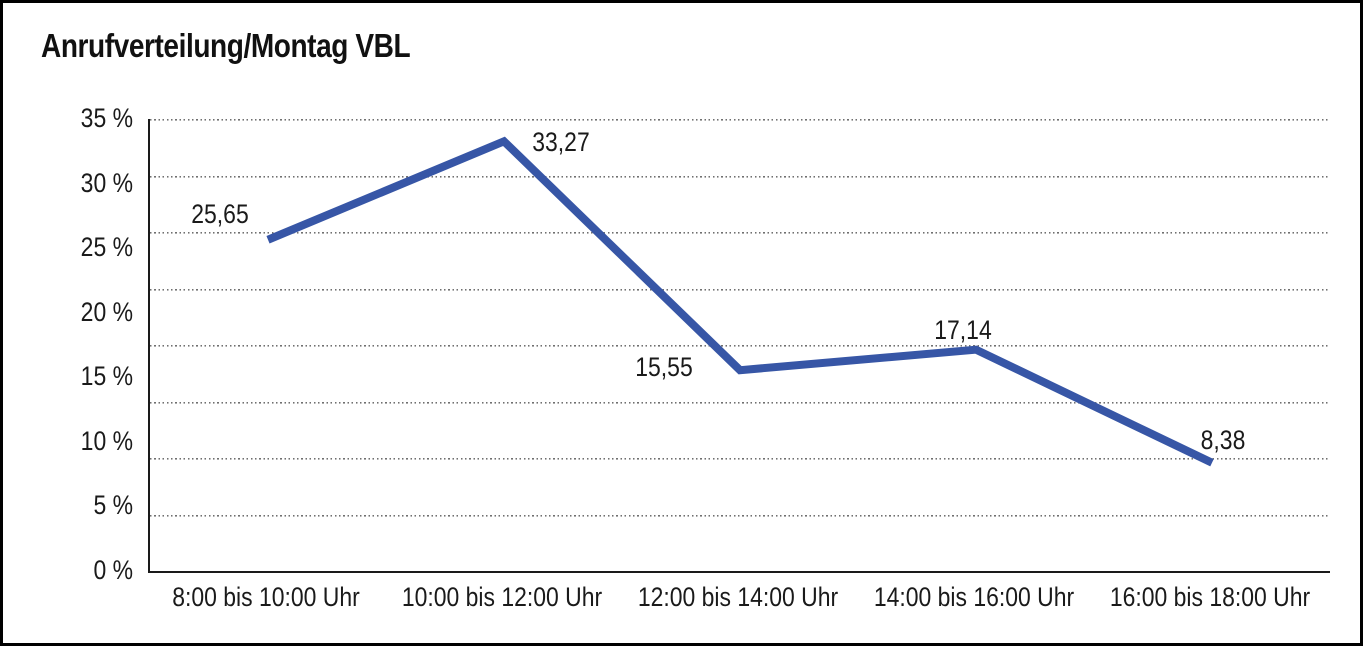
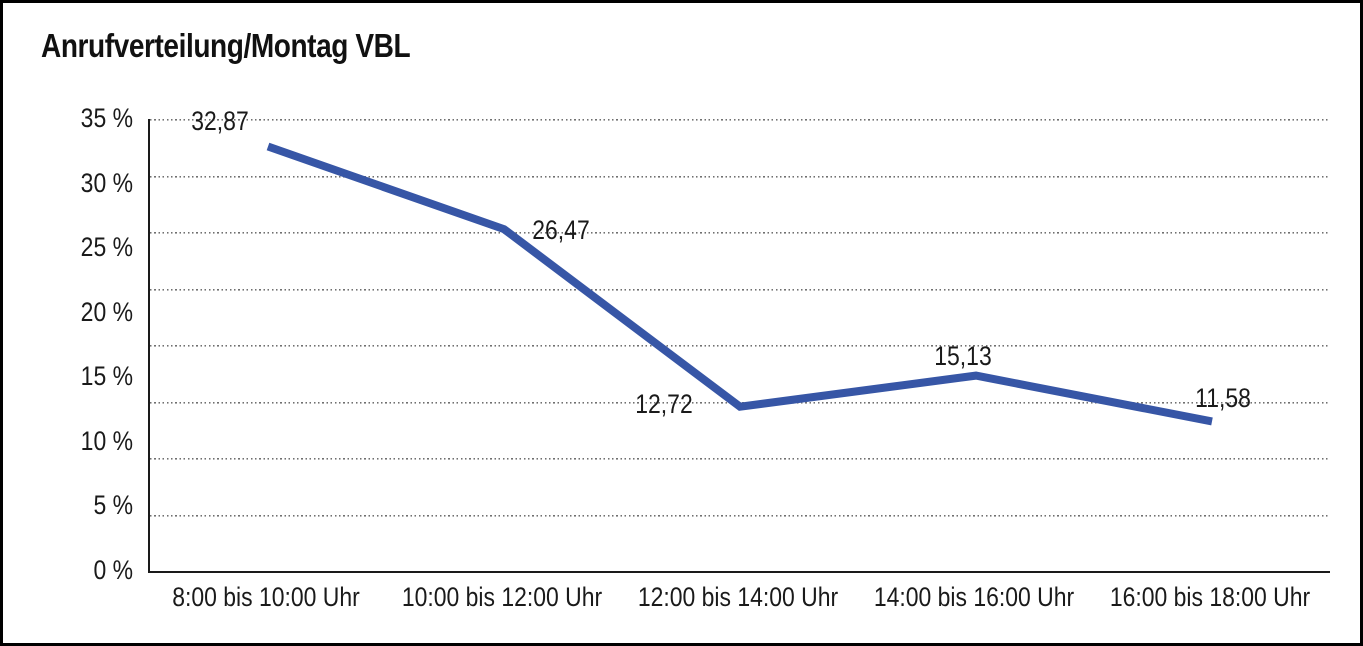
8:00 bis 10:00 Uhr: 25,65 -> 32,87
10:00 bis 12:00 Uhr: 33,27 -> 26,47
12:00 bis 14:00 Uhr: 15,55 -> 12,72
14:00 bis 16:00 Uhr: 17,14 -> 15,13
16:00 bis 18:00 Uhr: 8,38 -> 11,58
